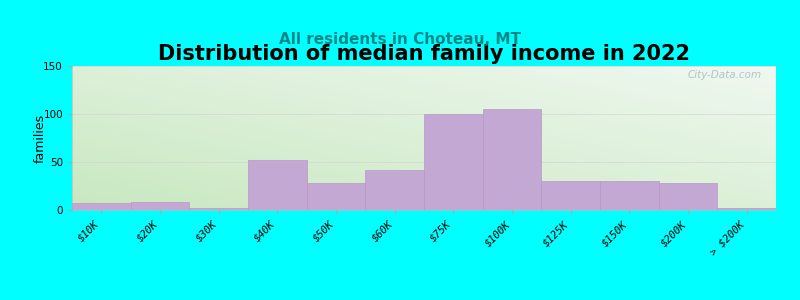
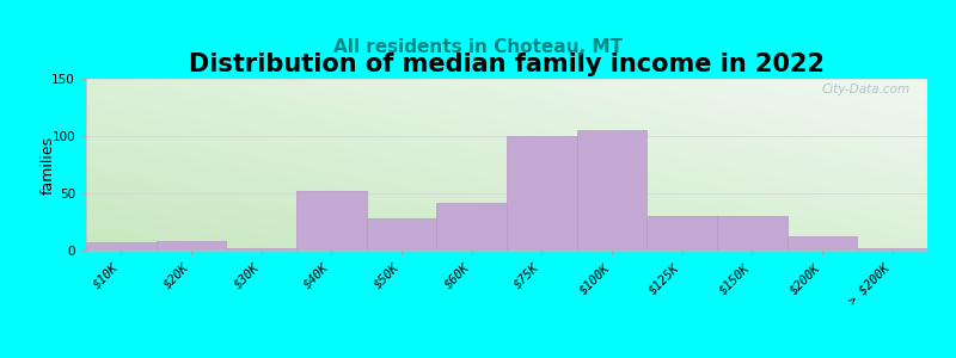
$200K: 28 -> 13
